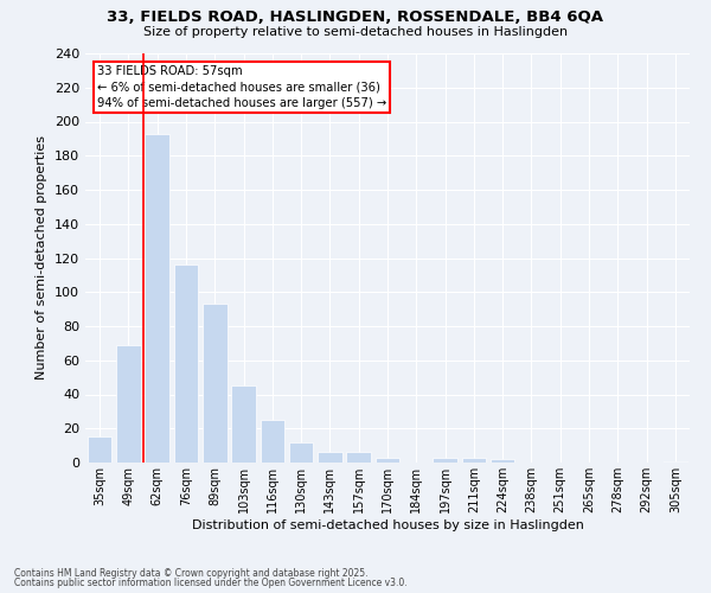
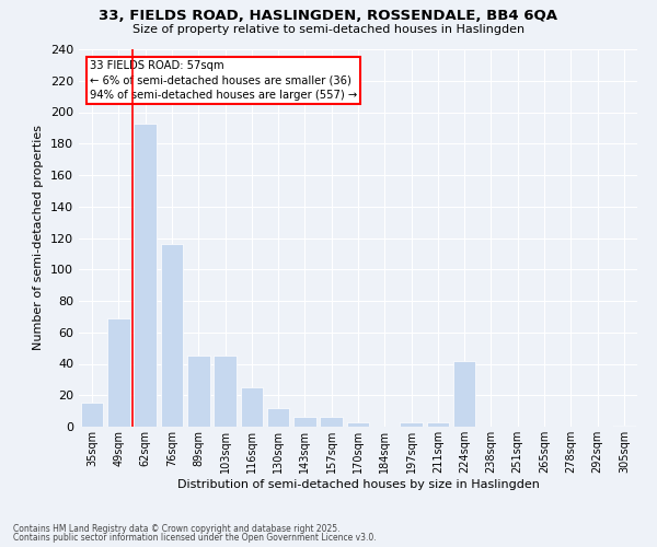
89sqm: 93 -> 45
224sqm: 2 -> 42
